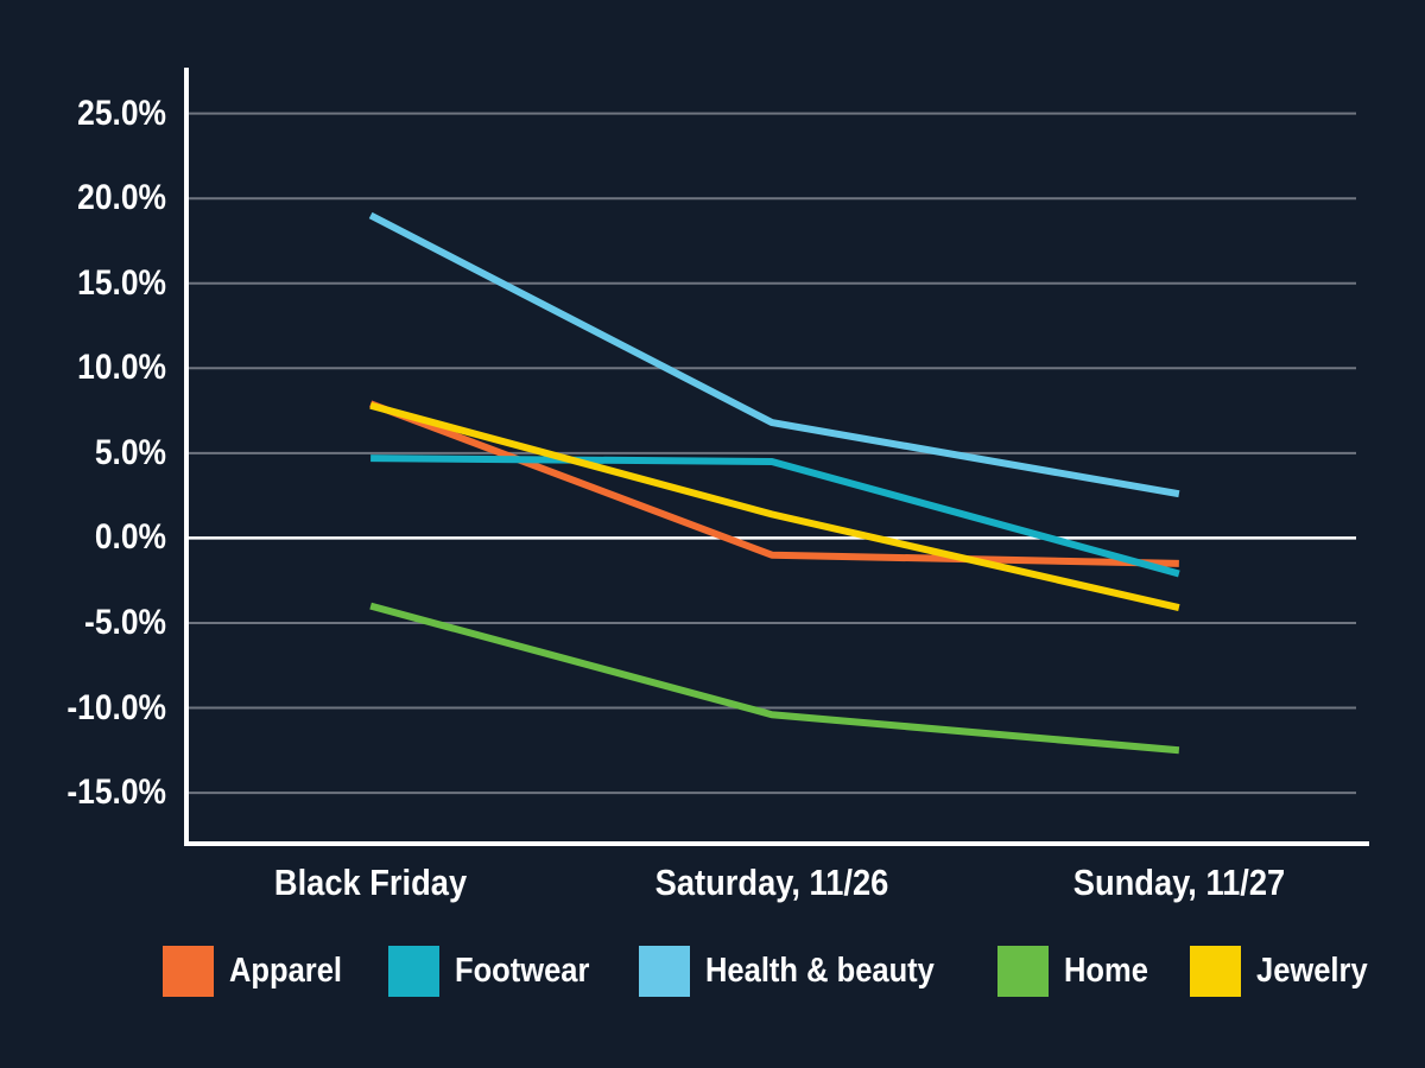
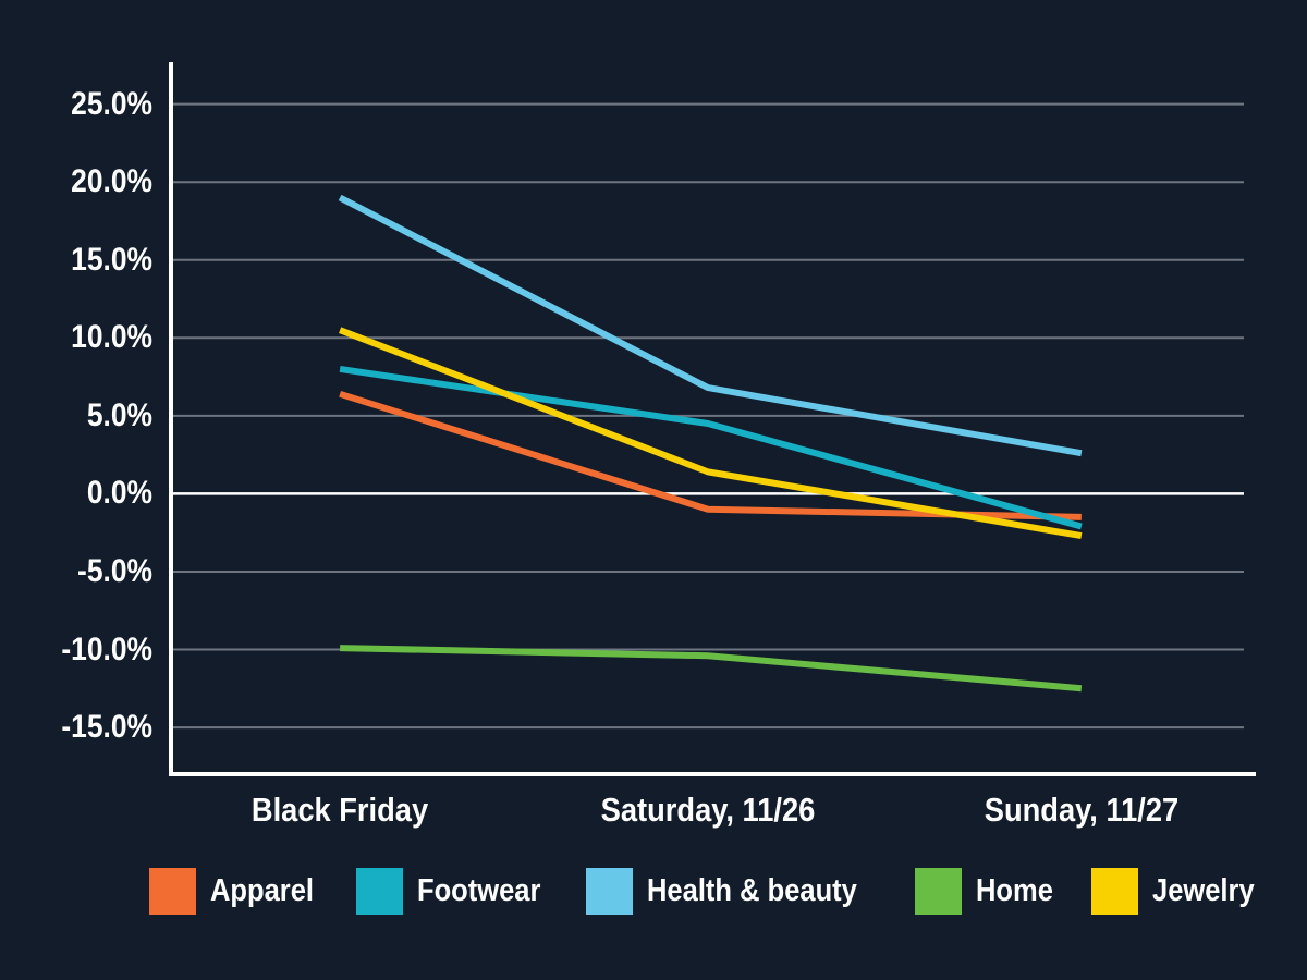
Apparel/Black Friday: 7.9% -> 6.4%
Footwear/Black Friday: 4.7% -> 8.0%
Home/Black Friday: -4.0% -> -9.9%
Jewelry/Black Friday: 7.8% -> 10.5%
Jewelry/Sunday, 11/27: -4.1% -> -2.7%
